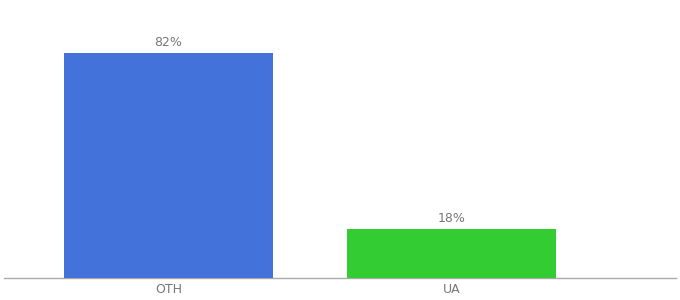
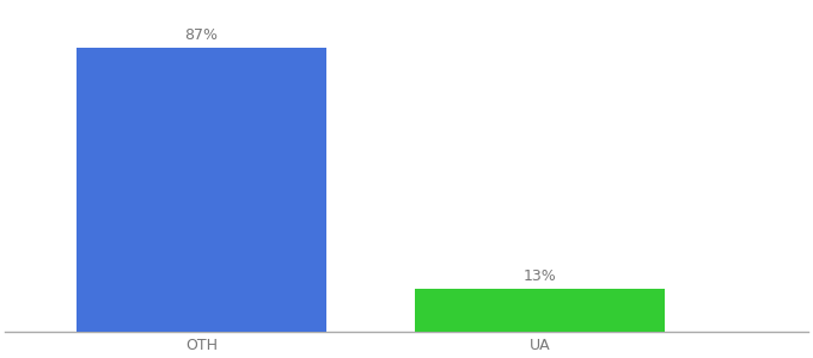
OTH: 82% -> 87%
UA: 18% -> 13%
